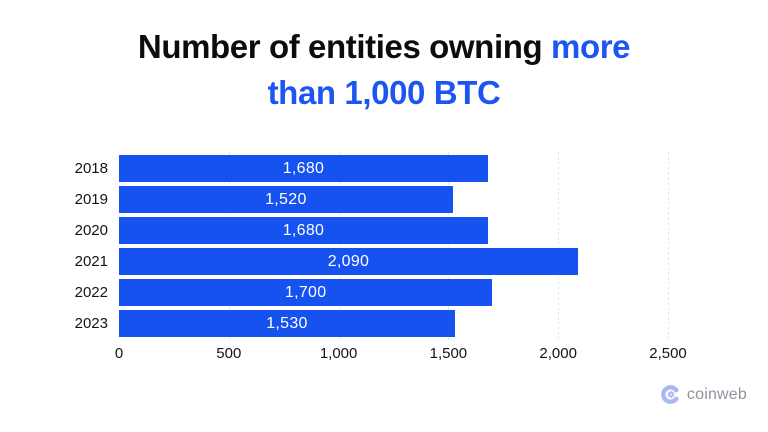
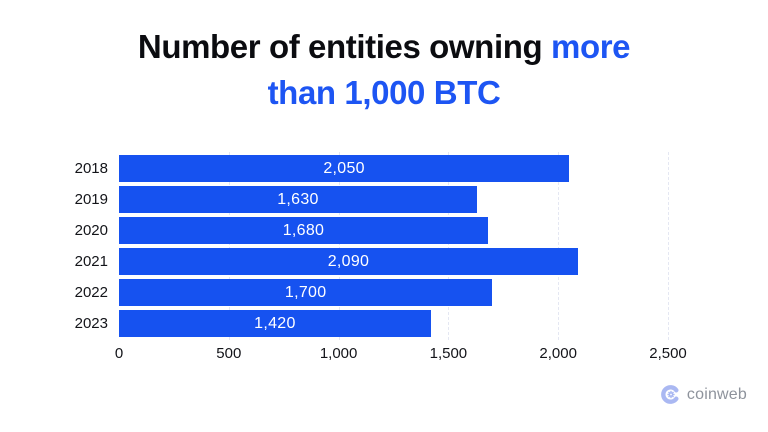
2018: 1,680 -> 2,050
2019: 1,520 -> 1,630
2023: 1,530 -> 1,420
